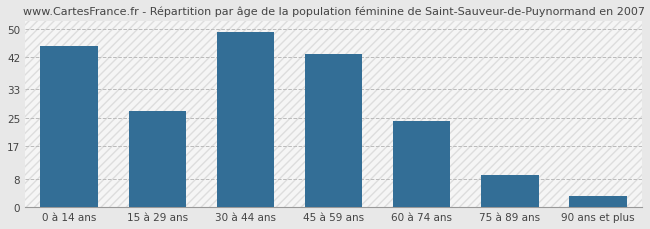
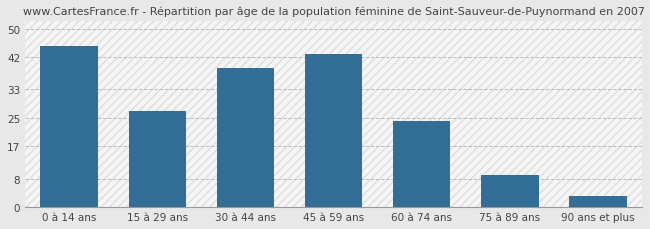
30 à 44 ans: 49 -> 39
